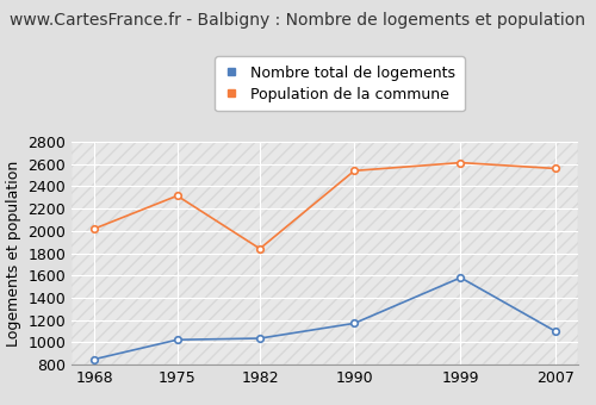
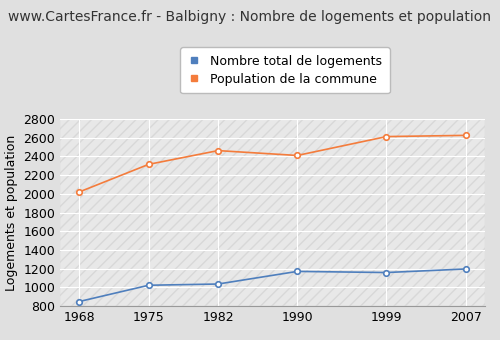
Population de la commune/1982: 1840 -> 2460
Population de la commune/1990: 2540 -> 2410
Nombre total de logements/1999: 1580 -> 1160
Nombre total de logements/2007: 1100 -> 1200
Population de la commune/2007: 2560 -> 2620
